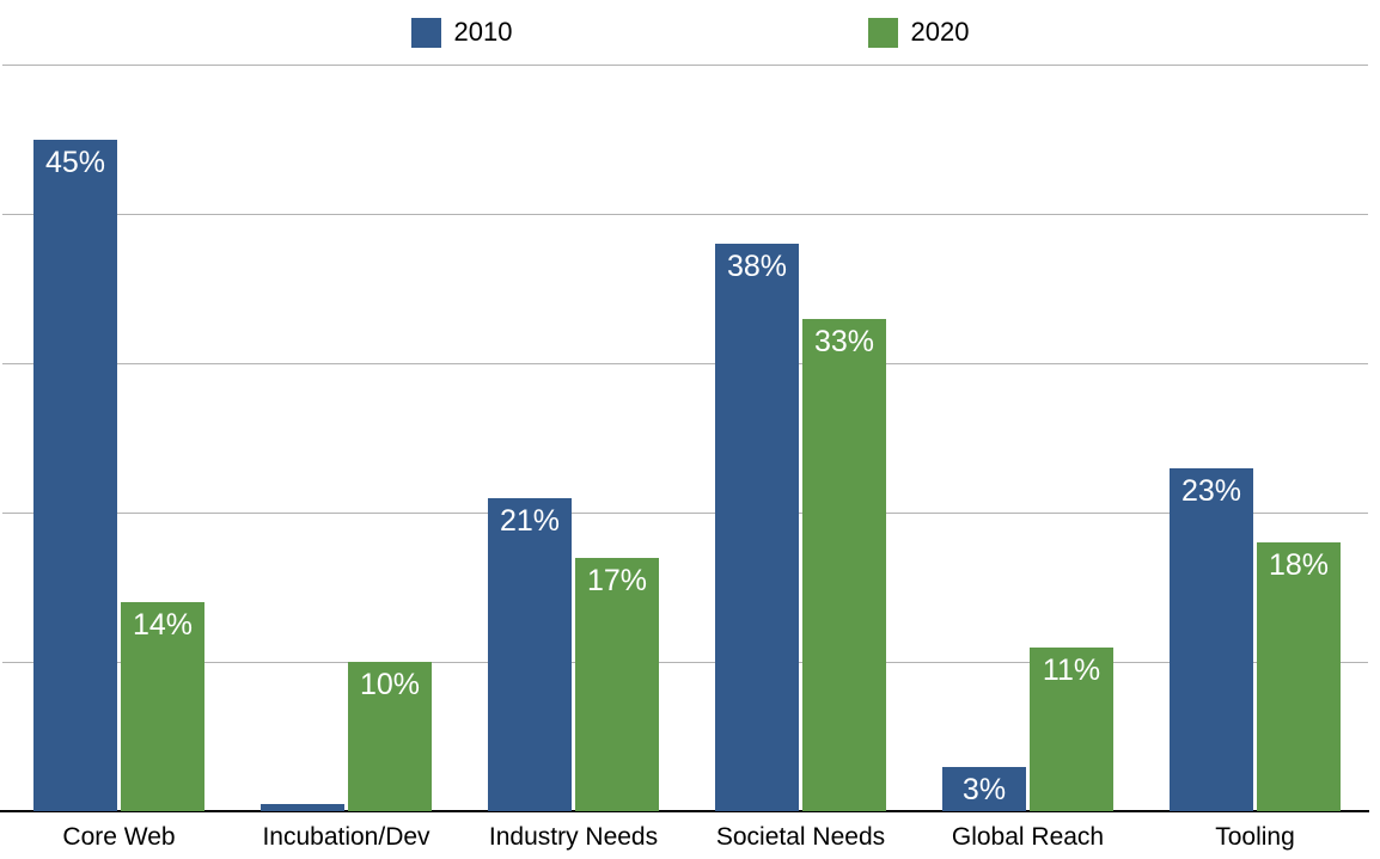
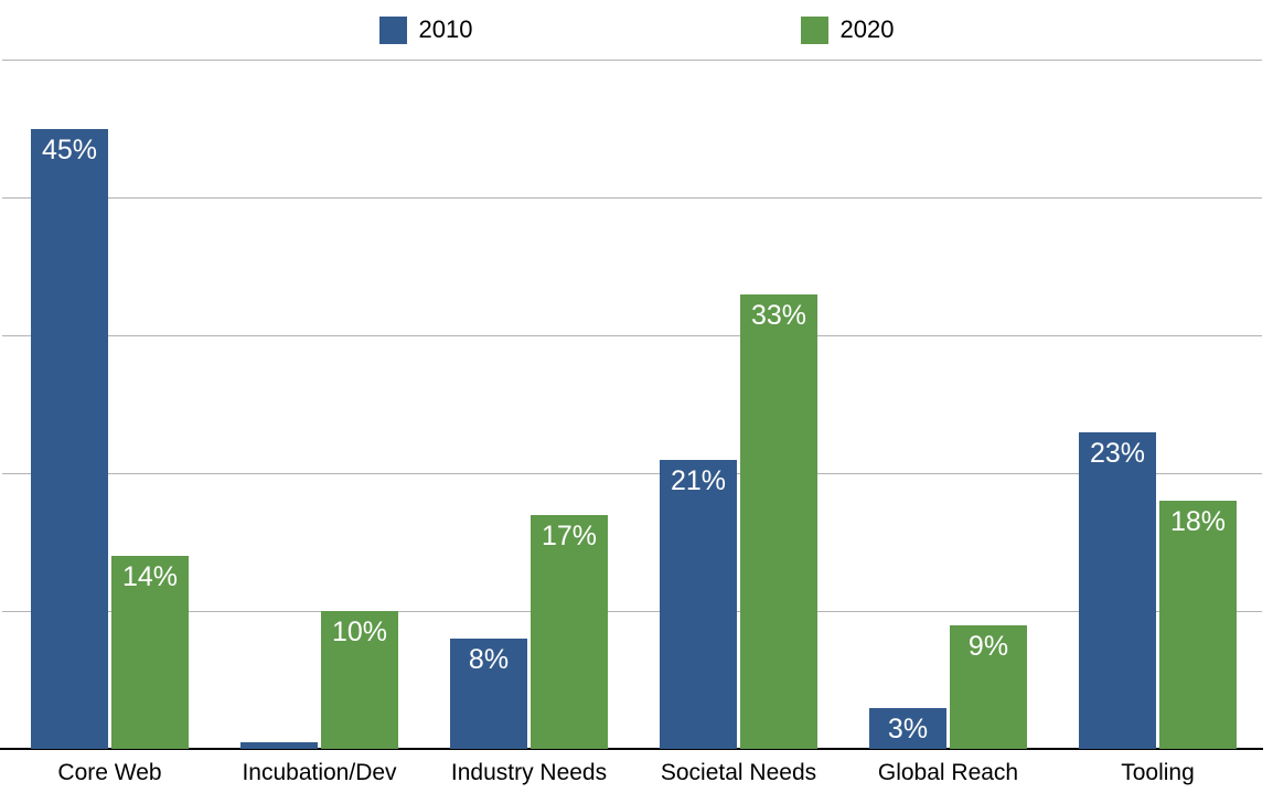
2010/Industry Needs: 21% -> 8%
2010/Societal Needs: 38% -> 21%
2020/Global Reach: 11% -> 9%
